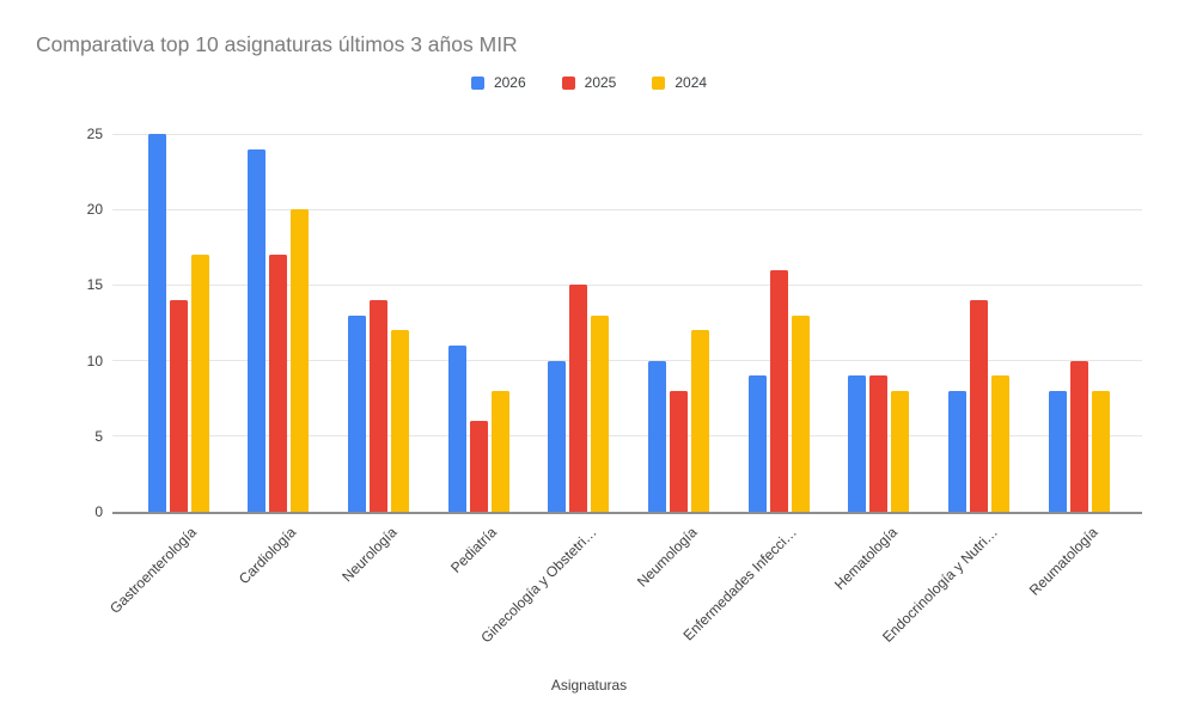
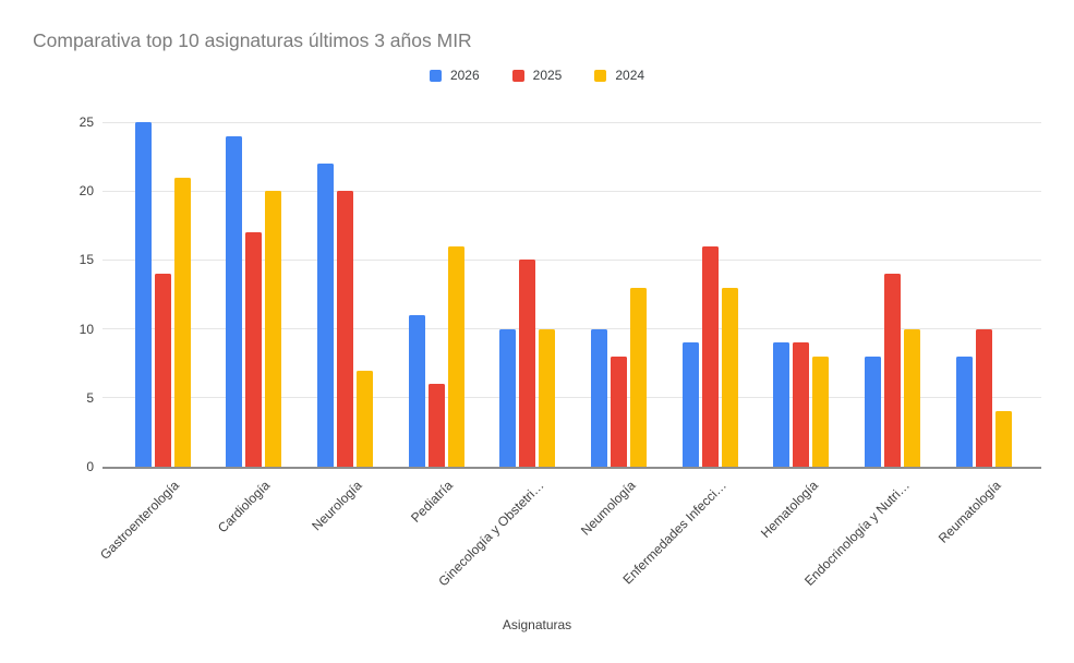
2024/Gastroenterología: 17 -> 21
2026/Neurología: 13 -> 22
2025/Neurología: 14 -> 20
2024/Neurología: 12 -> 7
2024/Pediatría: 8 -> 16
2024/Ginecología y Obstetri…: 13 -> 10
2024/Neumología: 12 -> 13
2024/Endocrinología y Nutri…: 9 -> 10
2024/Reumatología: 8 -> 4
